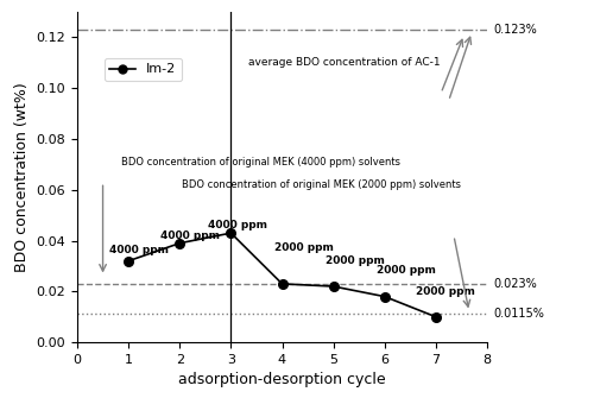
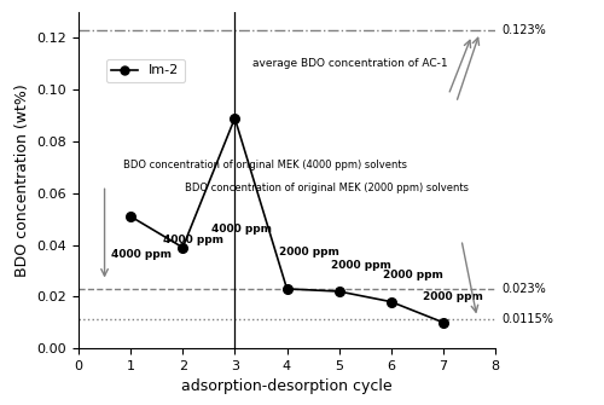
1: 0.032 -> 0.051
3: 0.043 -> 0.089
